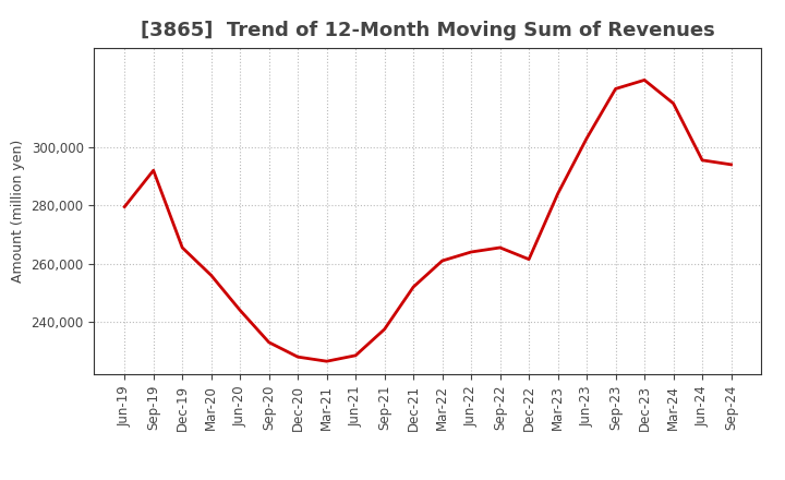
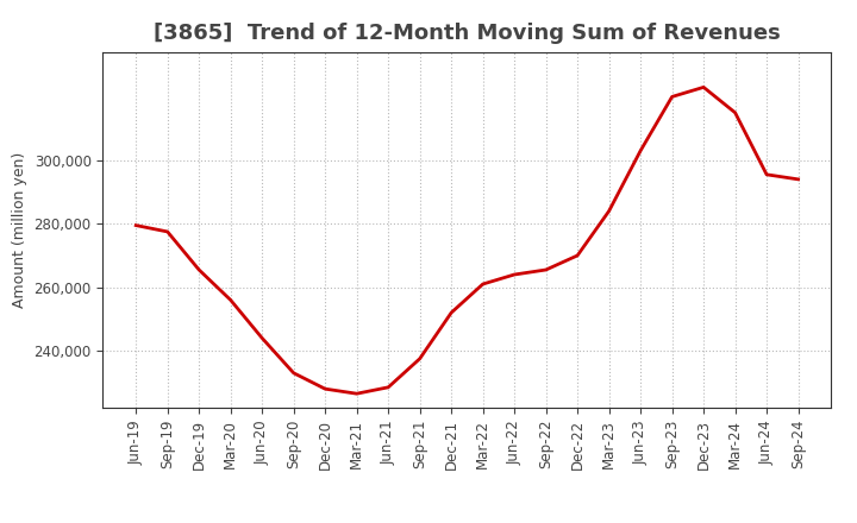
Sep-19: 292,000 -> 277,500
Dec-22: 261,500 -> 270,000
